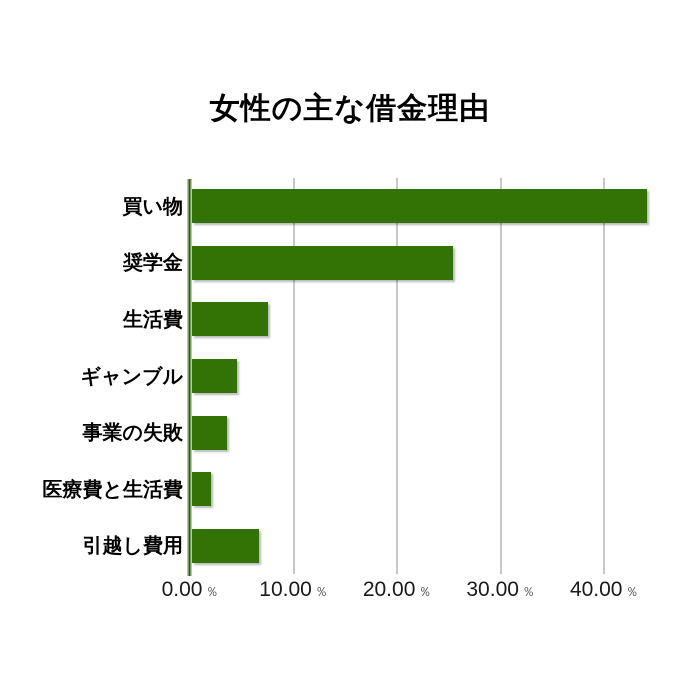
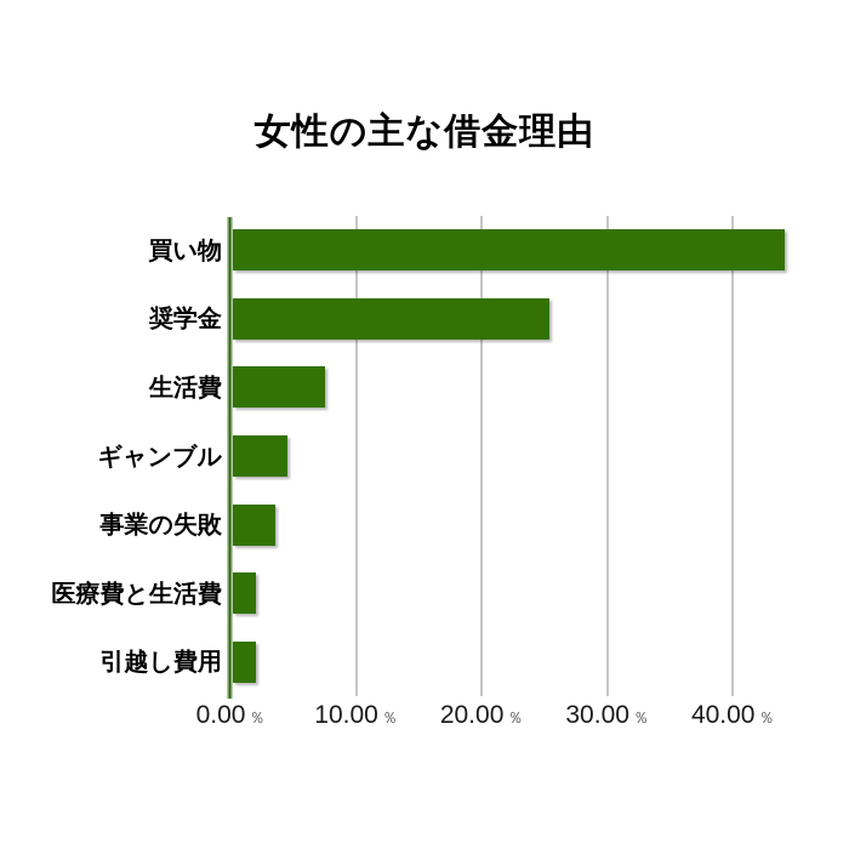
引越し費用: 6.5 -> 1.8
